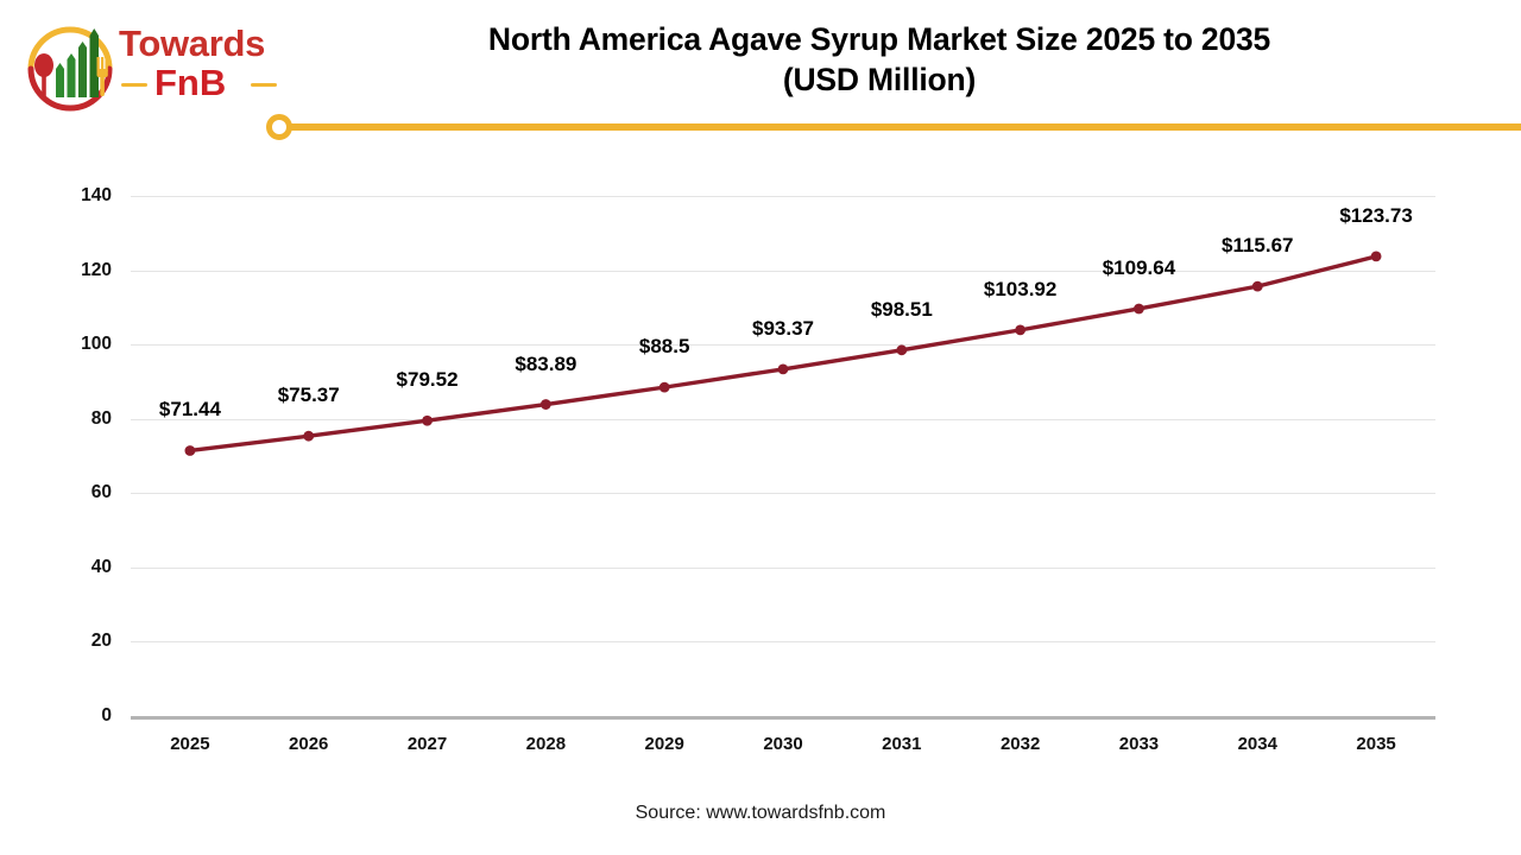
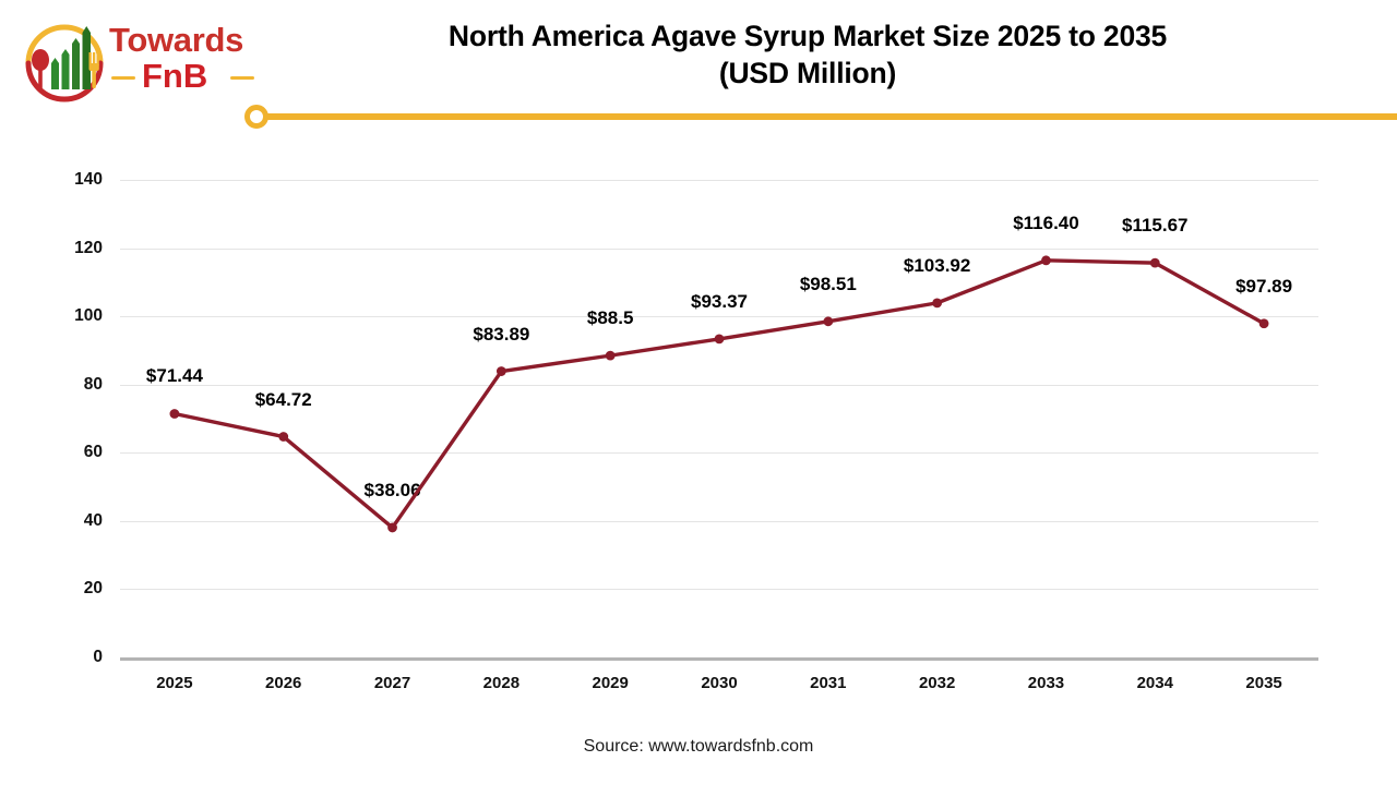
2026: $75.37 -> $64.72
2027: $79.52 -> $38.06
2033: $109.64 -> $116.40
2035: $123.73 -> $97.89
